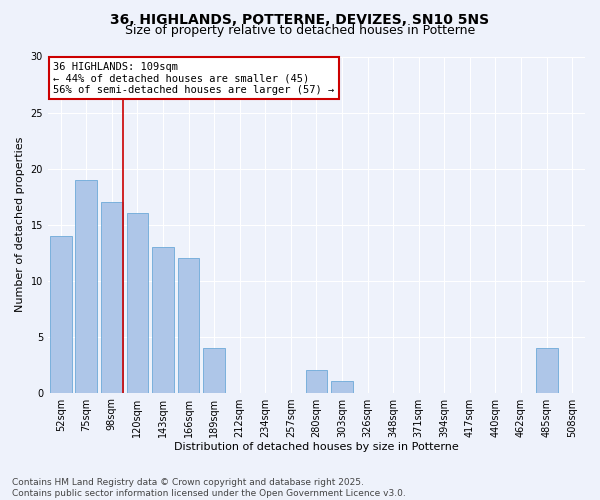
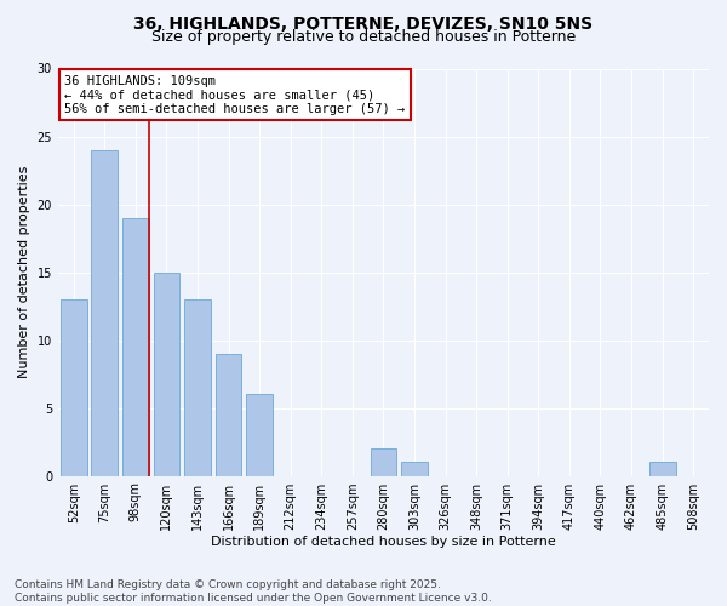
52sqm: 14 -> 13
75sqm: 19 -> 24
98sqm: 17 -> 19
120sqm: 16 -> 15
166sqm: 12 -> 9
189sqm: 4 -> 6
485sqm: 4 -> 1
